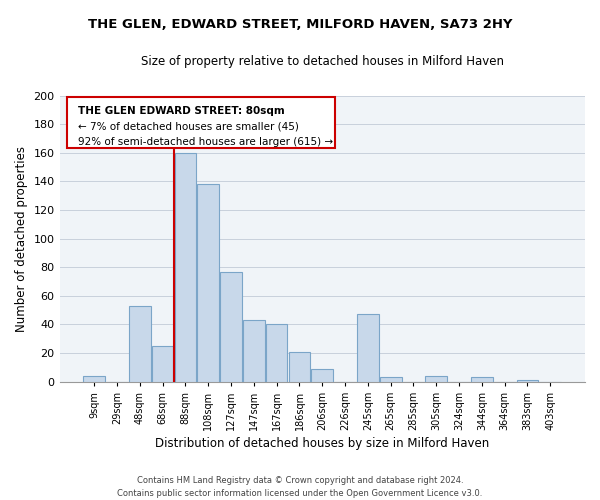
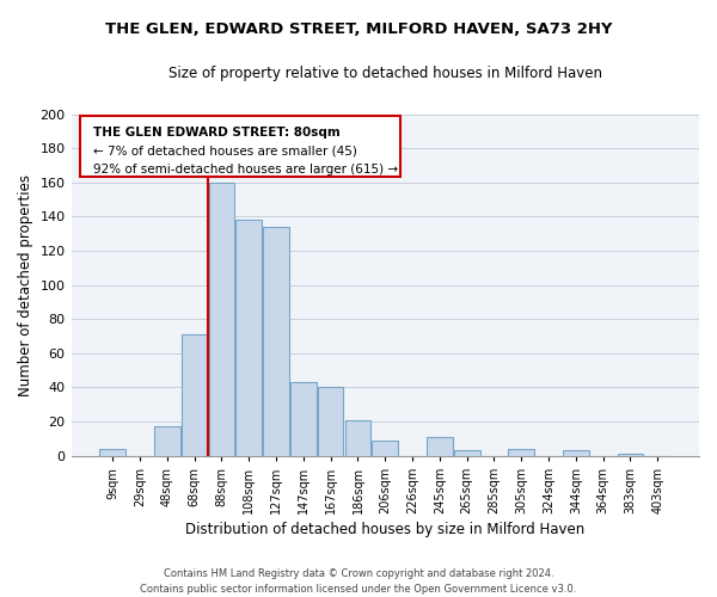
48sqm: 53 -> 17
68sqm: 25 -> 71
127sqm: 77 -> 134
245sqm: 47 -> 11
